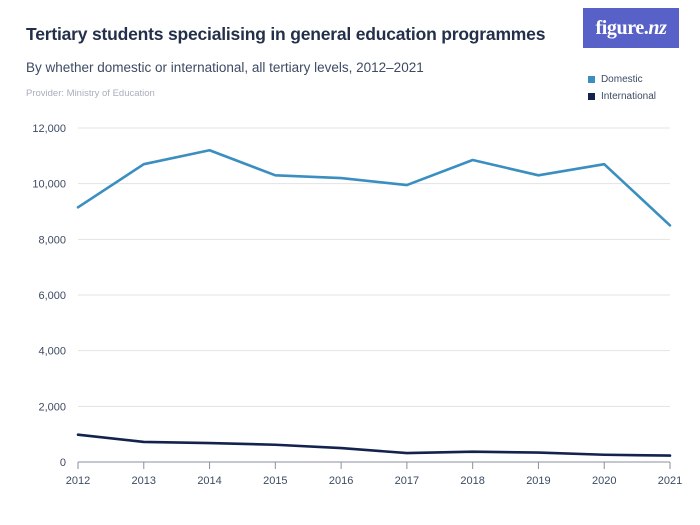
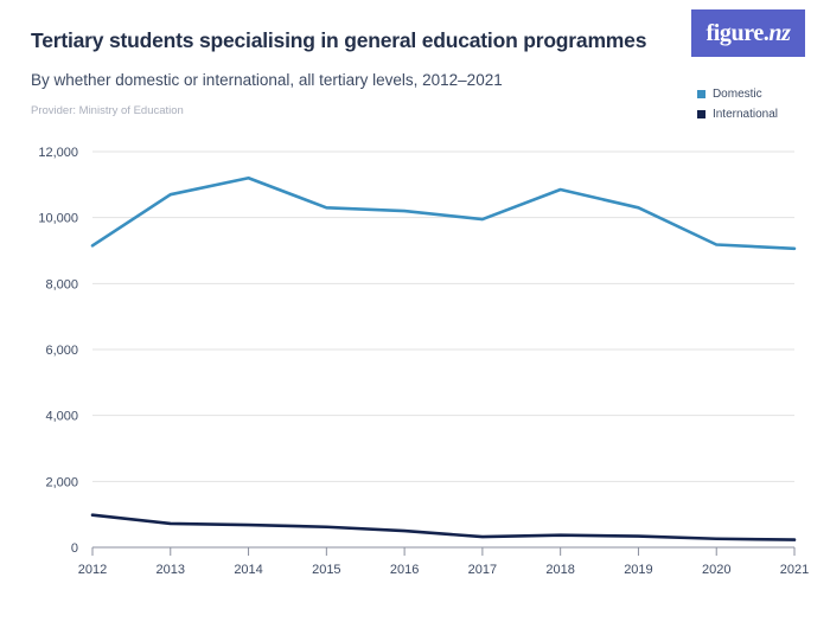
Domestic/2020: 10700 -> 9200
Domestic/2021: 8500 -> 9100
